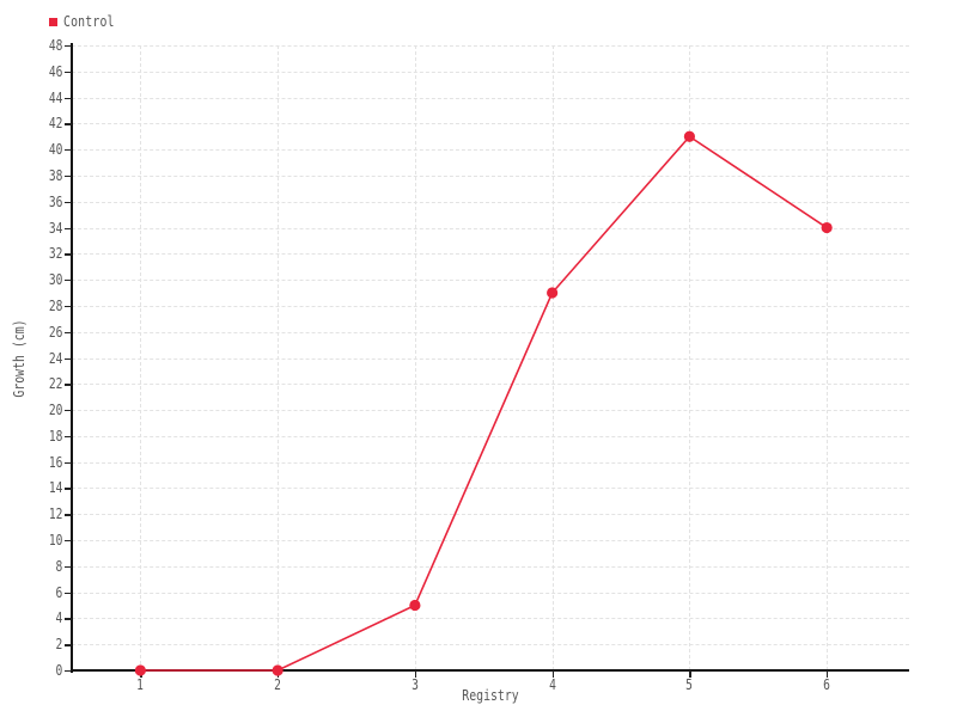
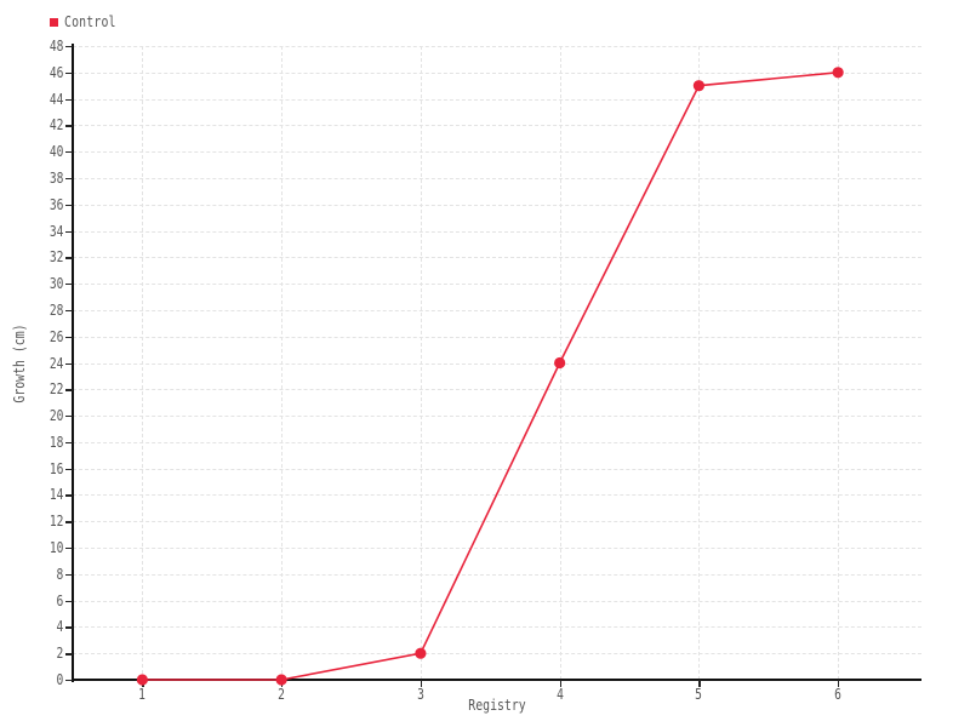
3: 5 -> 2
4: 29 -> 24
5: 41 -> 45
6: 34 -> 46
